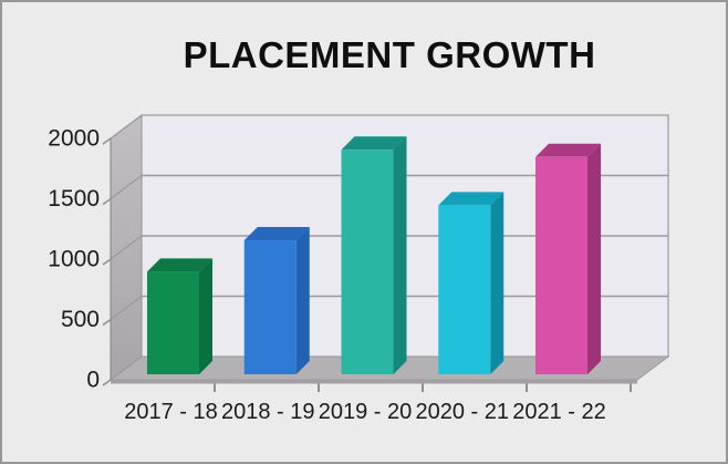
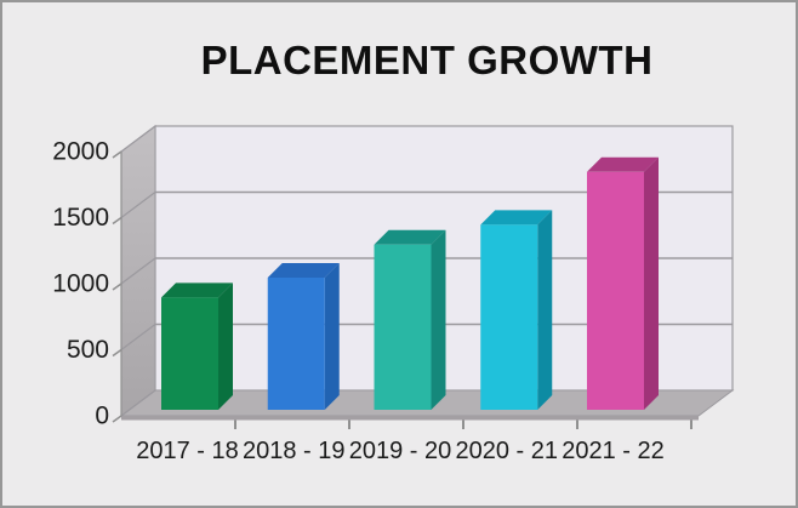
2018 - 19: 1110 -> 1000
2019 - 20: 1860 -> 1250
